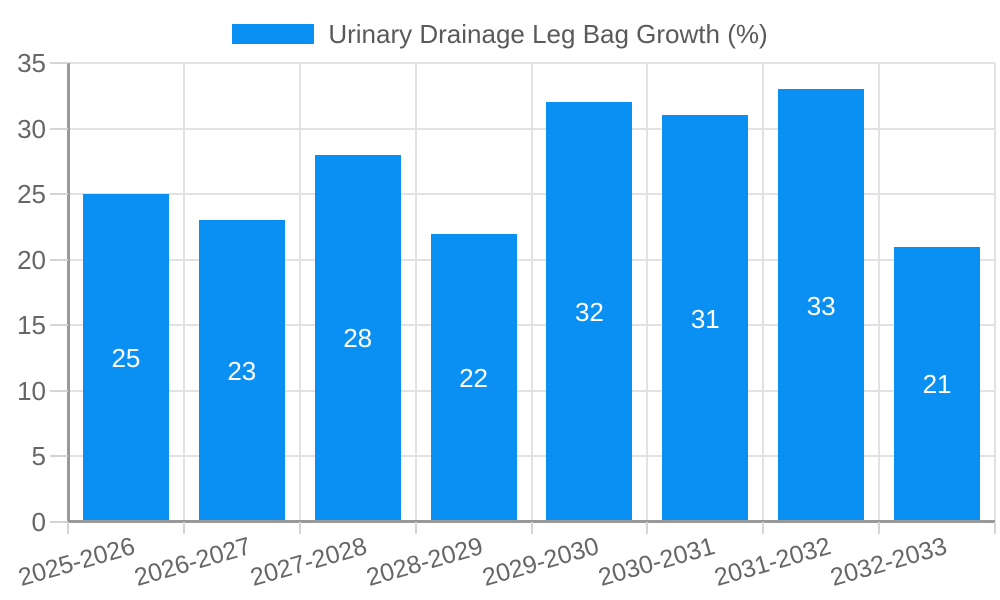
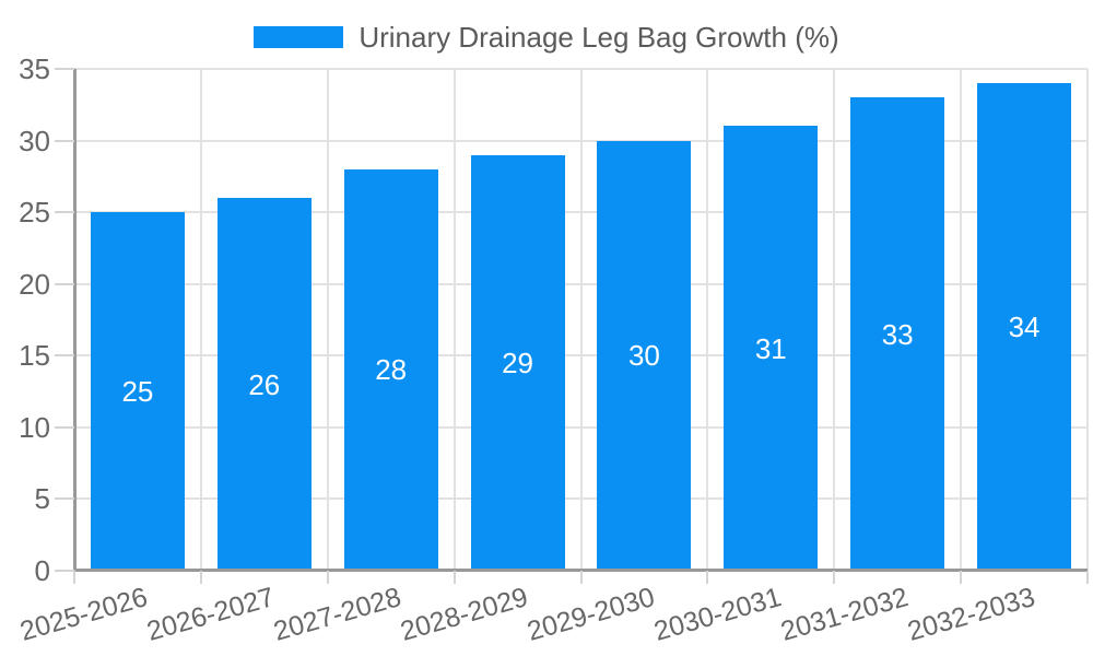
2026-2027: 23 -> 26
2028-2029: 22 -> 29
2029-2030: 32 -> 30
2032-2033: 21 -> 34
